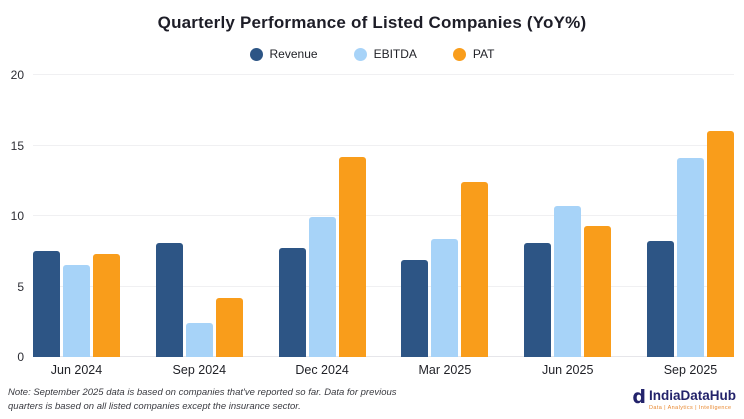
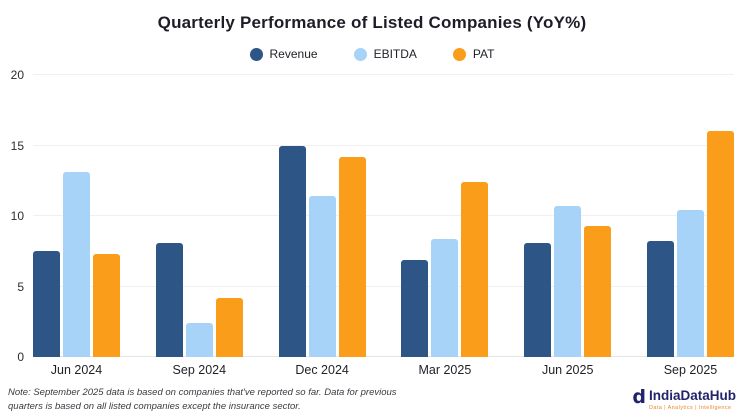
EBITDA/Jun 2024: 6.5 -> 13.1
Revenue/Dec 2024: 7.7 -> 15.0
EBITDA/Dec 2024: 9.9 -> 11.4
EBITDA/Sep 2025: 14.1 -> 10.4
